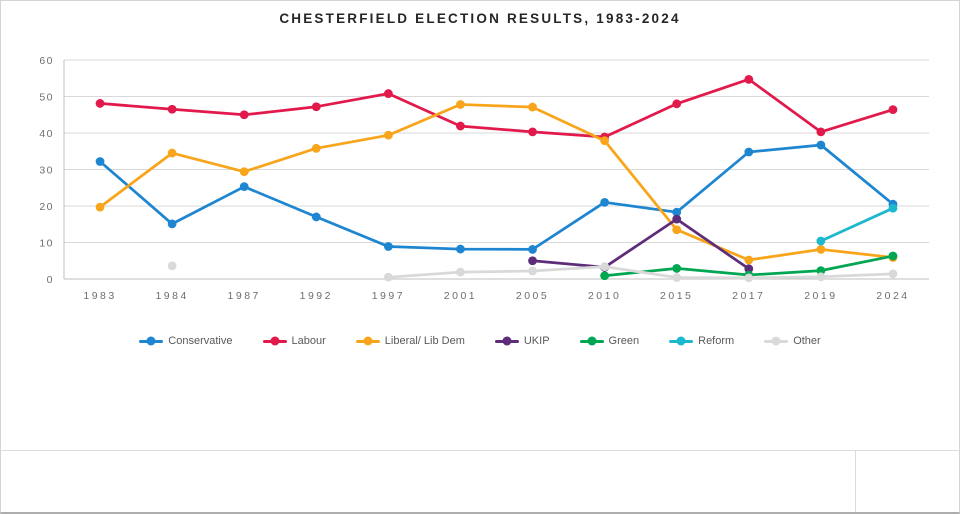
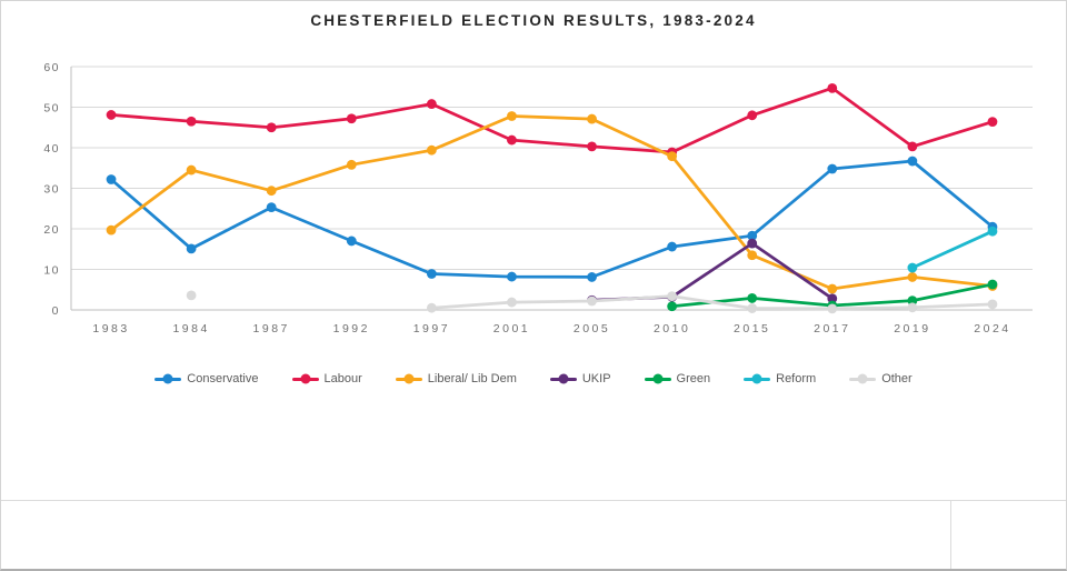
UKIP/2005: 5 -> 2
Conservative/2010: 21 -> 16
